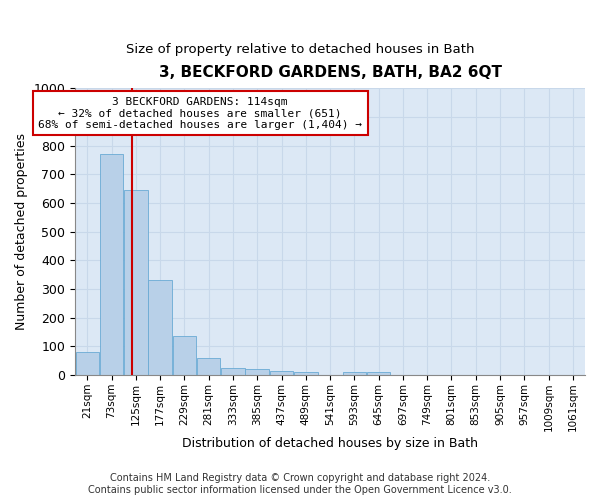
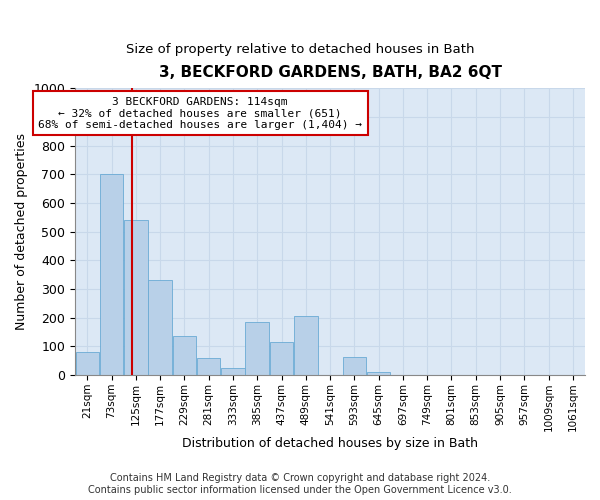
73sqm: 770 -> 700
125sqm: 645 -> 540
385sqm: 20 -> 185
437sqm: 15 -> 115
489sqm: 10 -> 205
593sqm: 10 -> 65
